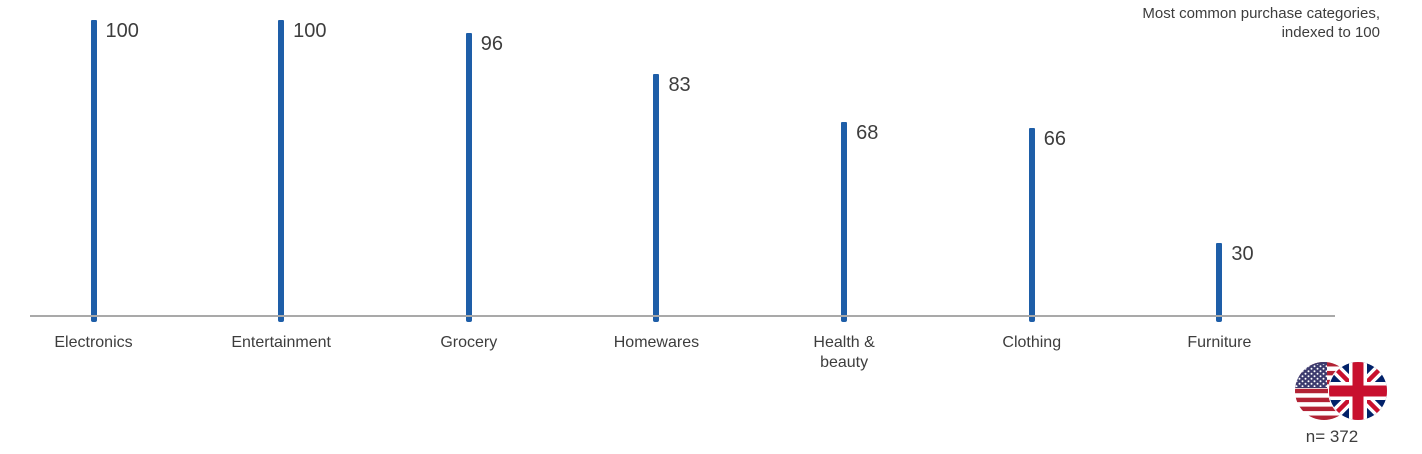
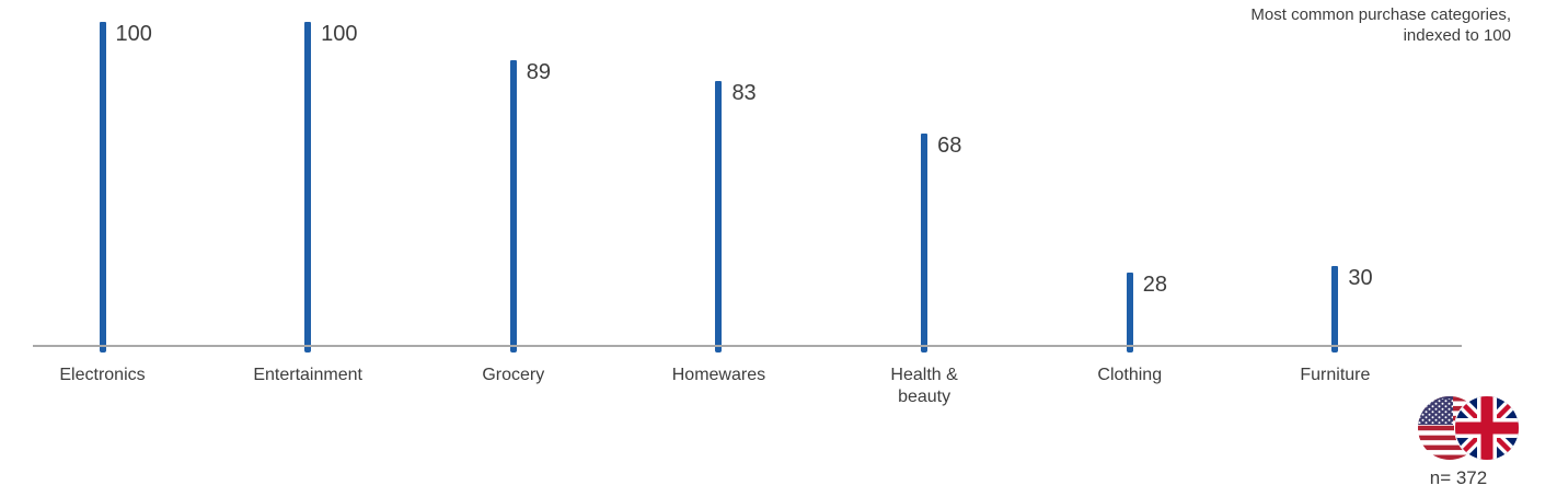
Grocery: 96 -> 89
Clothing: 66 -> 28
